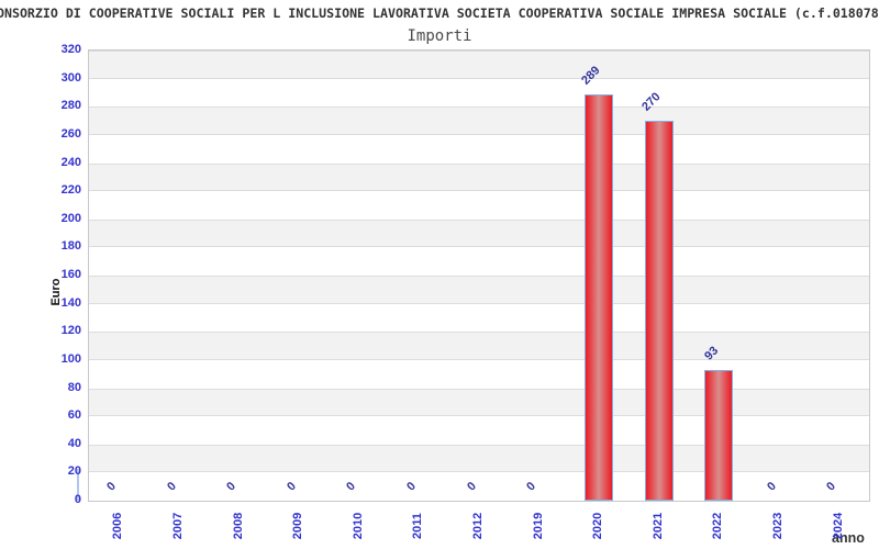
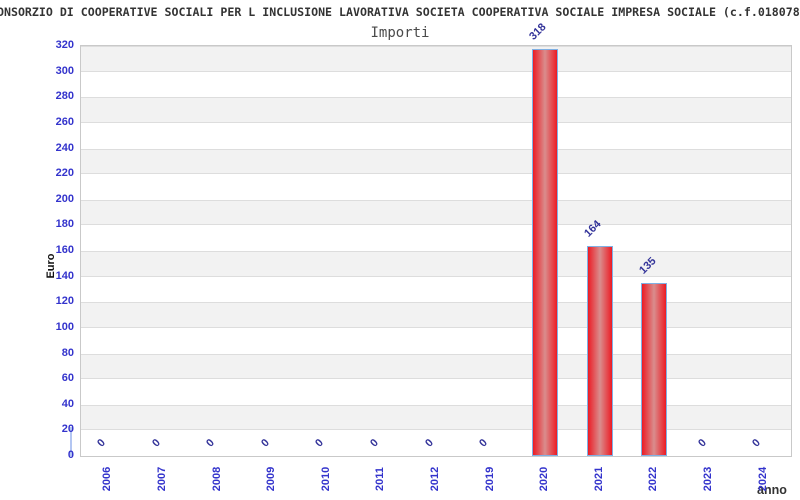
2020: 289 -> 318
2021: 270 -> 164
2022: 93 -> 135
